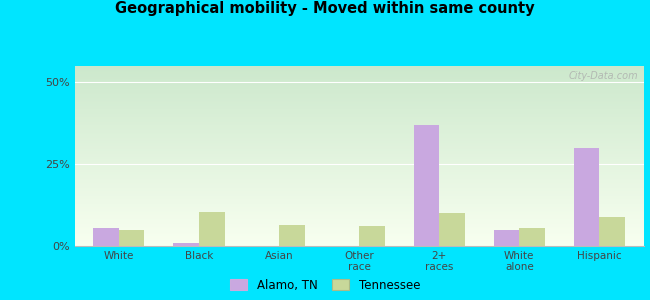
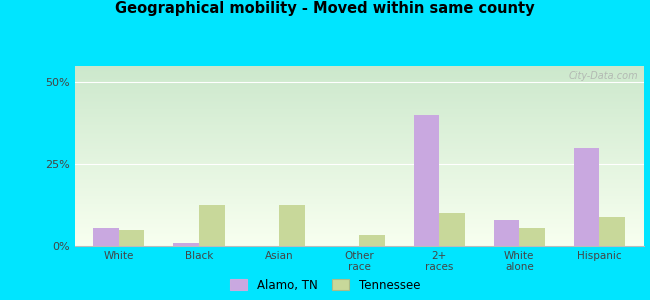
Tennessee/Black: 10.5% -> 12.5%
Tennessee/Asian: 6.5% -> 12.5%
Tennessee/Other race: 6.0% -> 3.5%
Alamo, TN/2+ races: 37.0% -> 40.0%
Alamo, TN/White alone: 5.0% -> 8.0%
